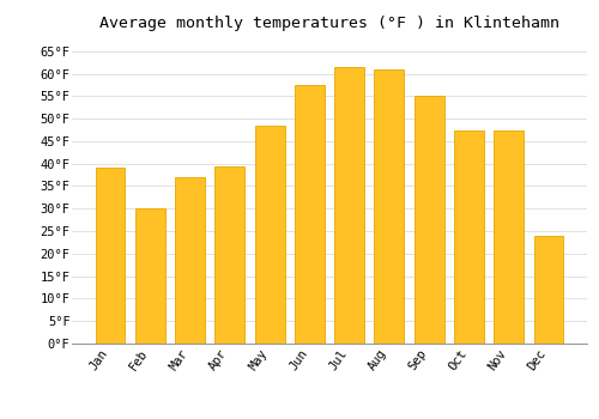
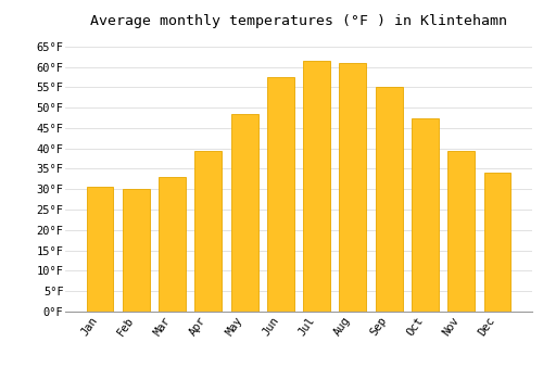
Jan: 39.0°F -> 30.5°F
Mar: 37.0°F -> 33.0°F
Nov: 47.5°F -> 39.5°F
Dec: 24.0°F -> 34.0°F
